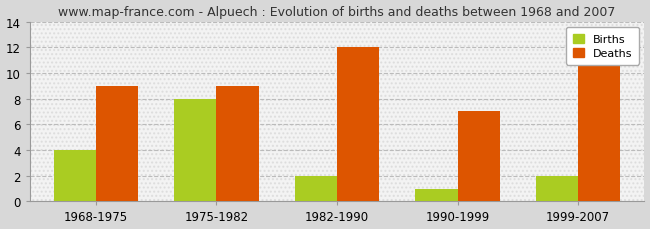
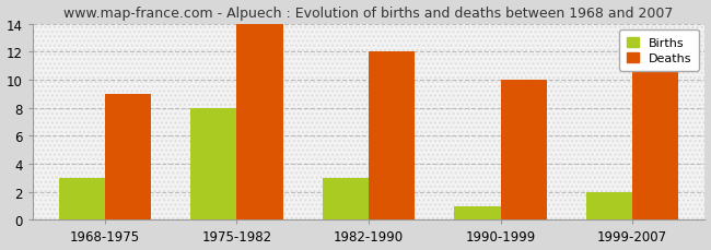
Births/1968-1975: 4 -> 3
Deaths/1975-1982: 9 -> 14
Births/1982-1990: 2 -> 3
Deaths/1990-1999: 7 -> 10
